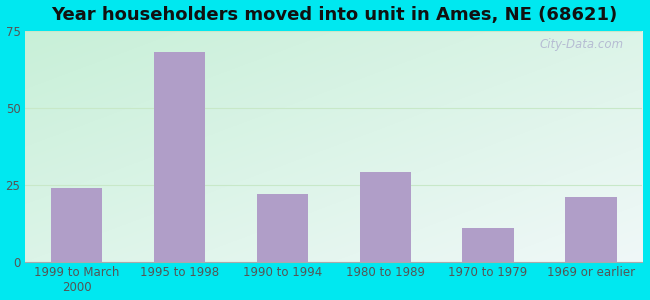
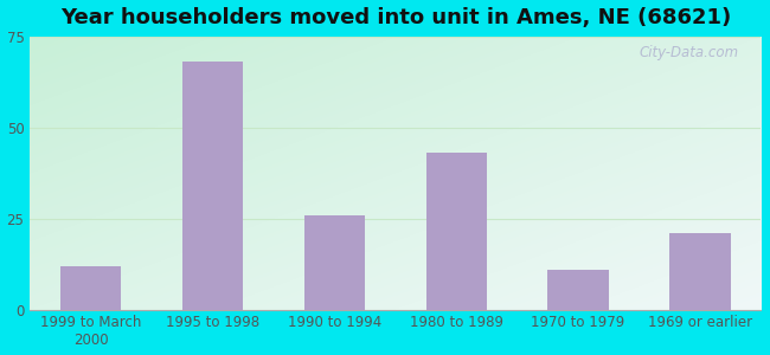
1999 to March 2000: 24 -> 12
1990 to 1994: 22 -> 26
1980 to 1989: 29 -> 43
